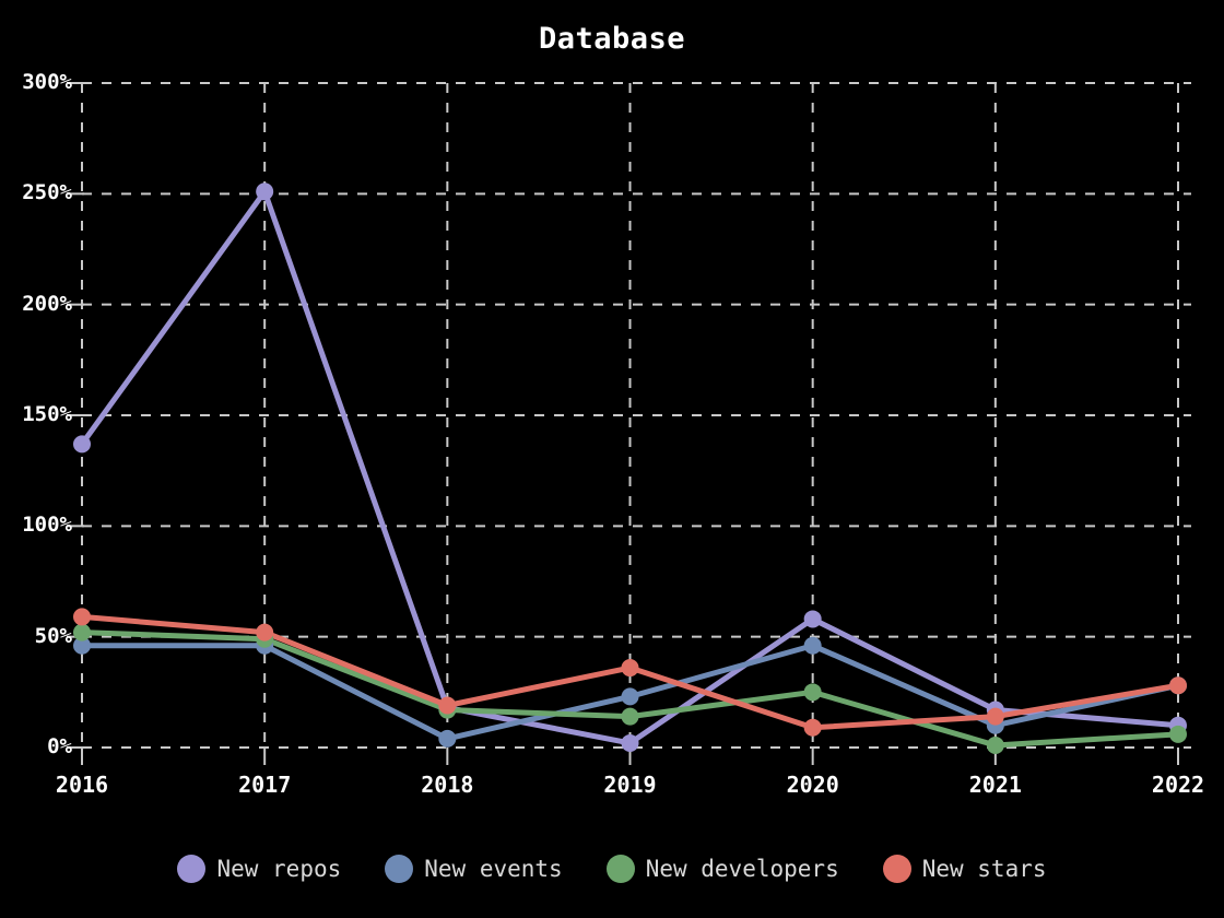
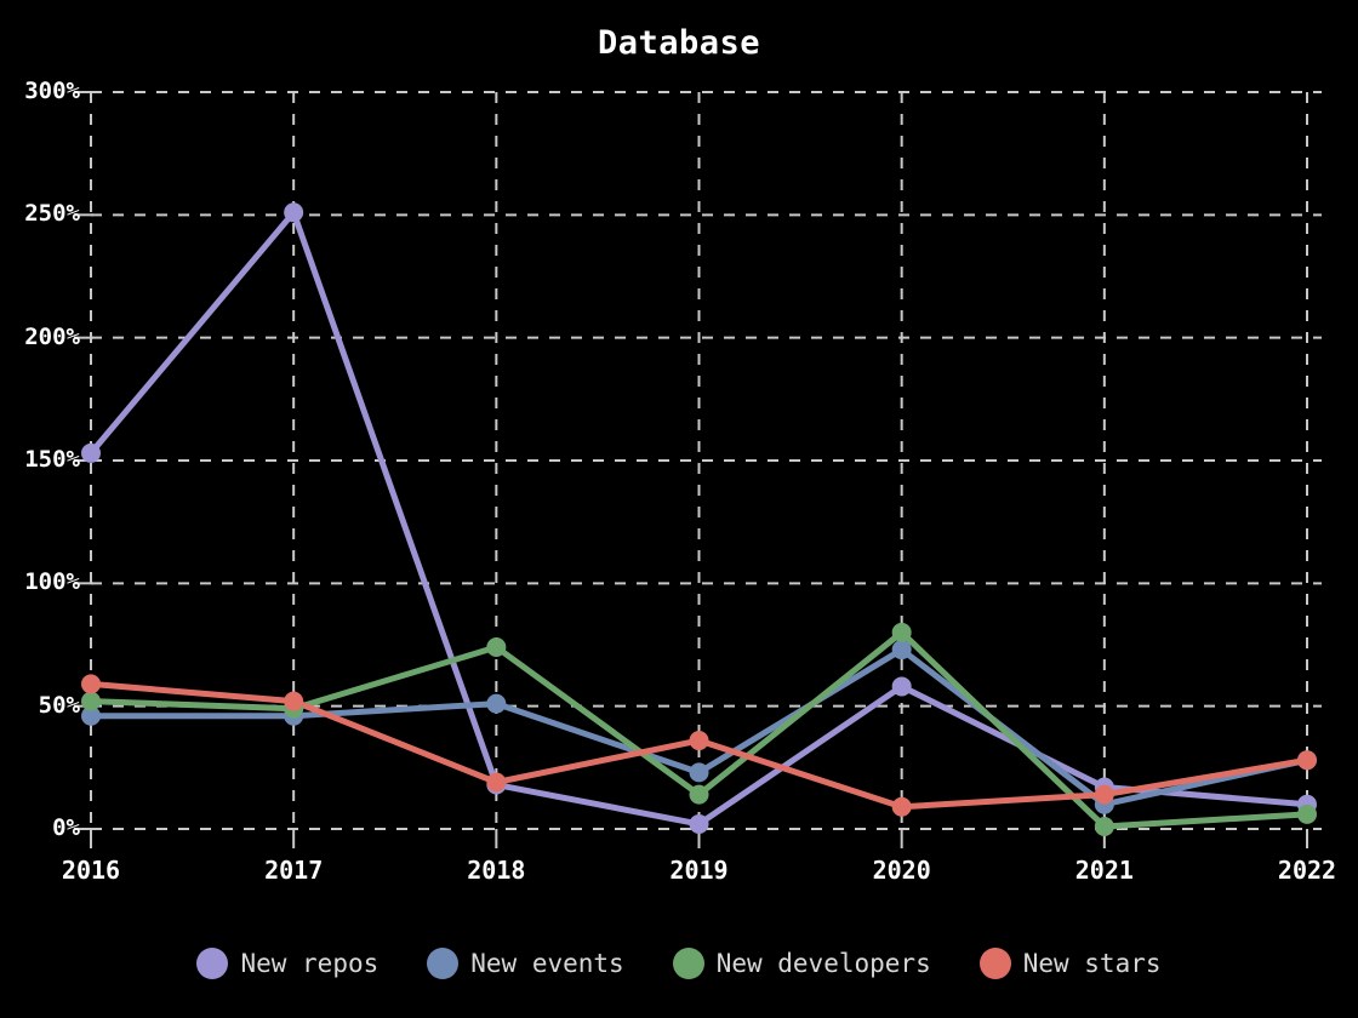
New repos/2016: 137% -> 153%
New events/2018: 4% -> 51%
New developers/2018: 17% -> 74%
New events/2020: 46% -> 73%
New developers/2020: 25% -> 80%
